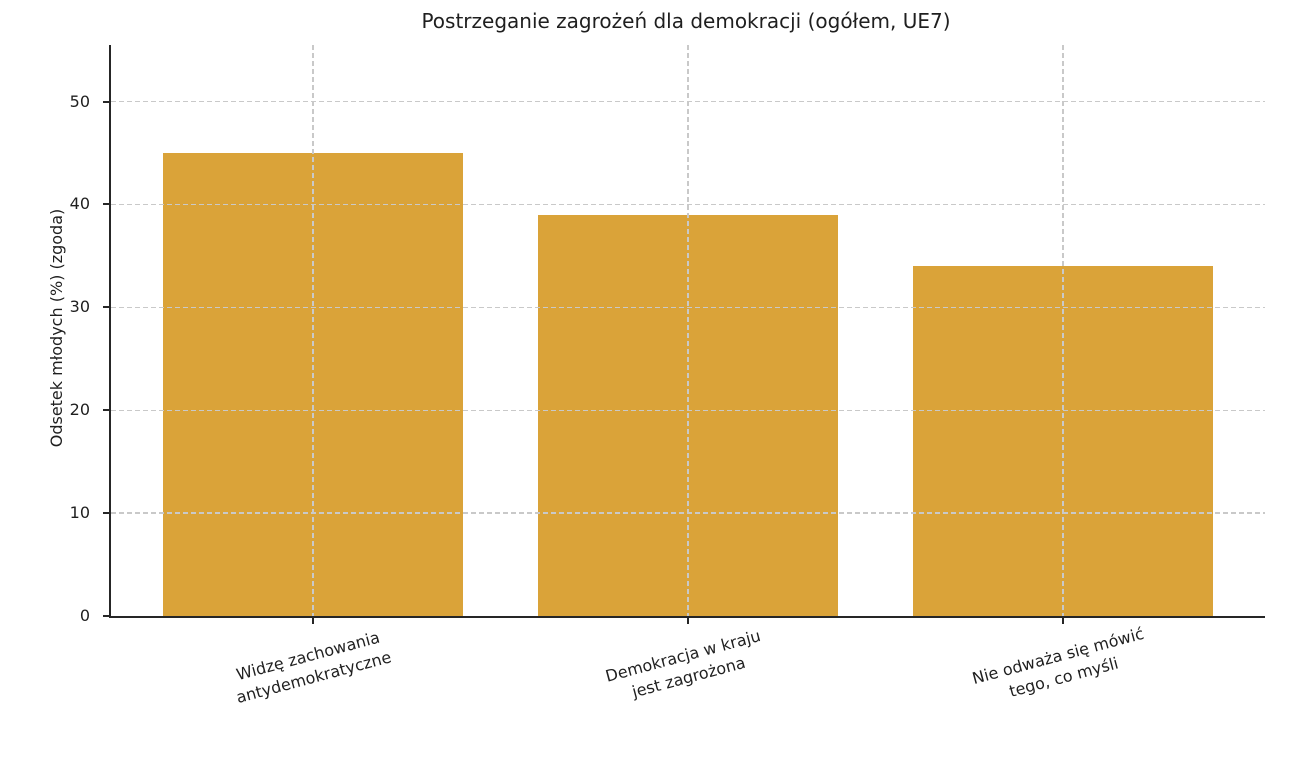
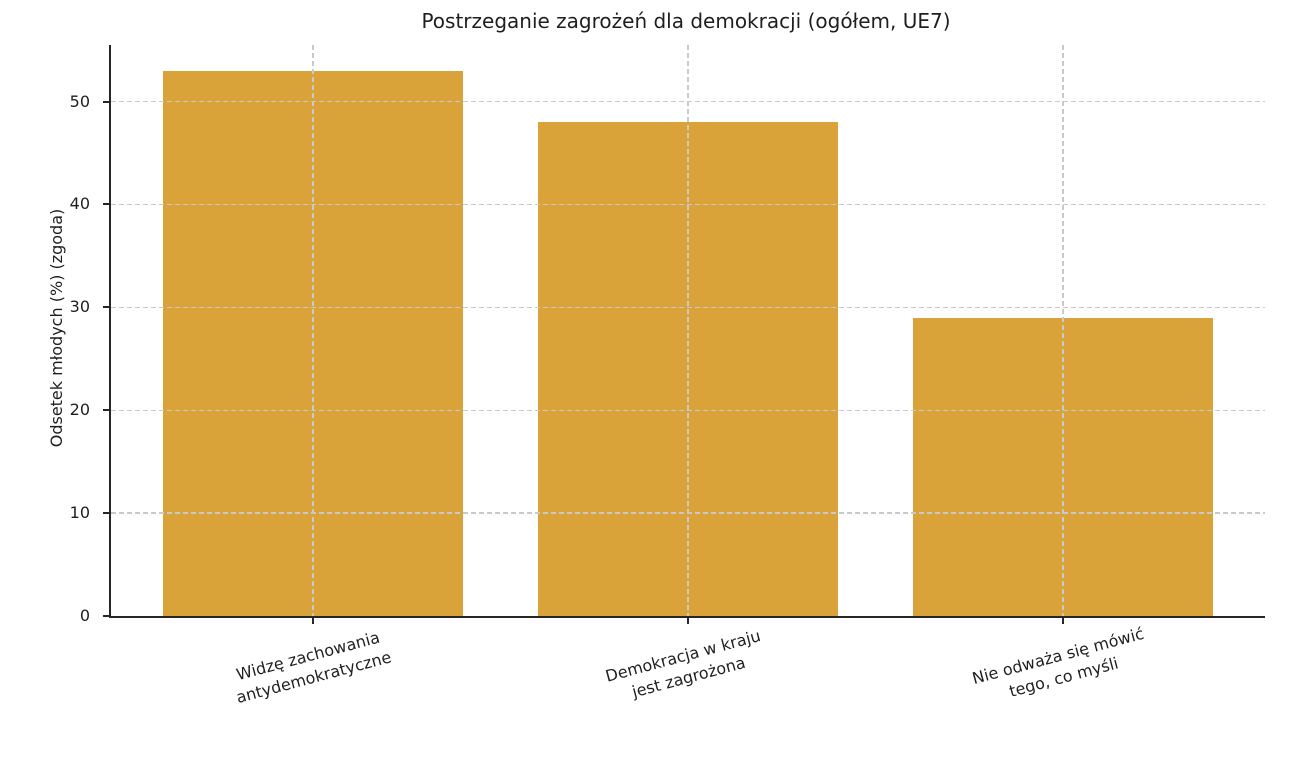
Widzę zachowania antydemokratyczne: 45 -> 53
Demokracja w kraju jest zagrożona: 39 -> 48
Nie odważa się mówić tego, co myśli: 34 -> 29
